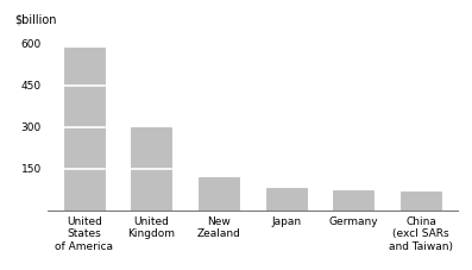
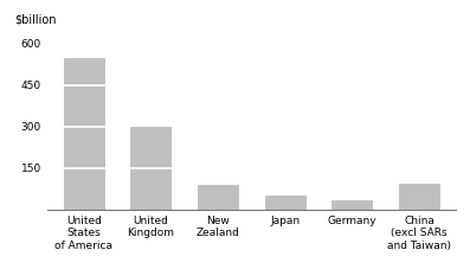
United States of America: 585 -> 545
New Zealand: 120 -> 90
Japan: 82 -> 50
Germany: 72 -> 35
China (excl SARs and Taiwan): 67 -> 95
